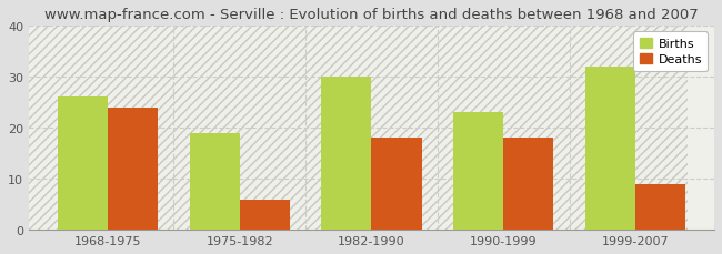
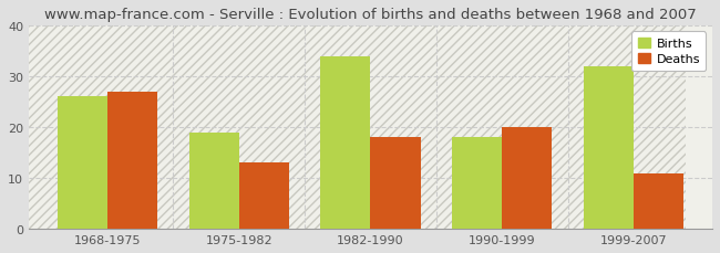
Deaths/1968-1975: 24 -> 27
Deaths/1975-1982: 6 -> 13
Births/1982-1990: 30 -> 34
Births/1990-1999: 23 -> 18
Deaths/1990-1999: 18 -> 20
Deaths/1999-2007: 9 -> 11
